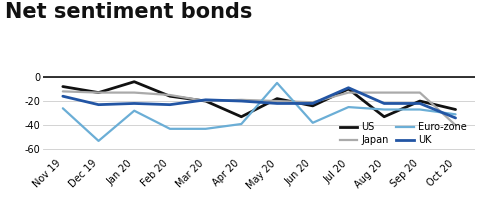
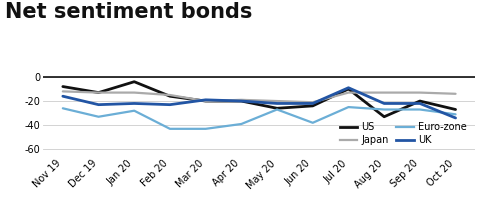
Euro-zone/Dec 19: -53 -> -33
US/Apr 20: -33 -> -20
US/May 20: -18 -> -26
Euro-zone/May 20: -5 -> -27
Japan/Oct 20: -40 -> -14
